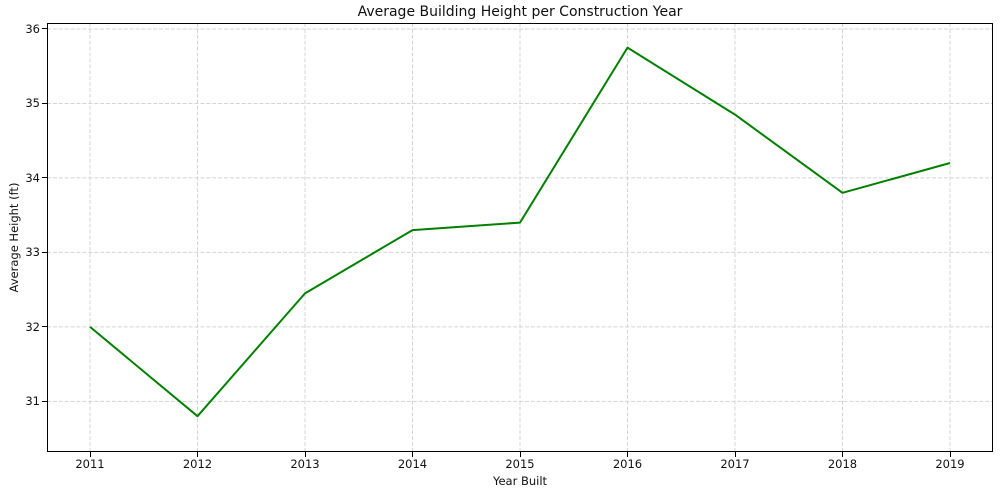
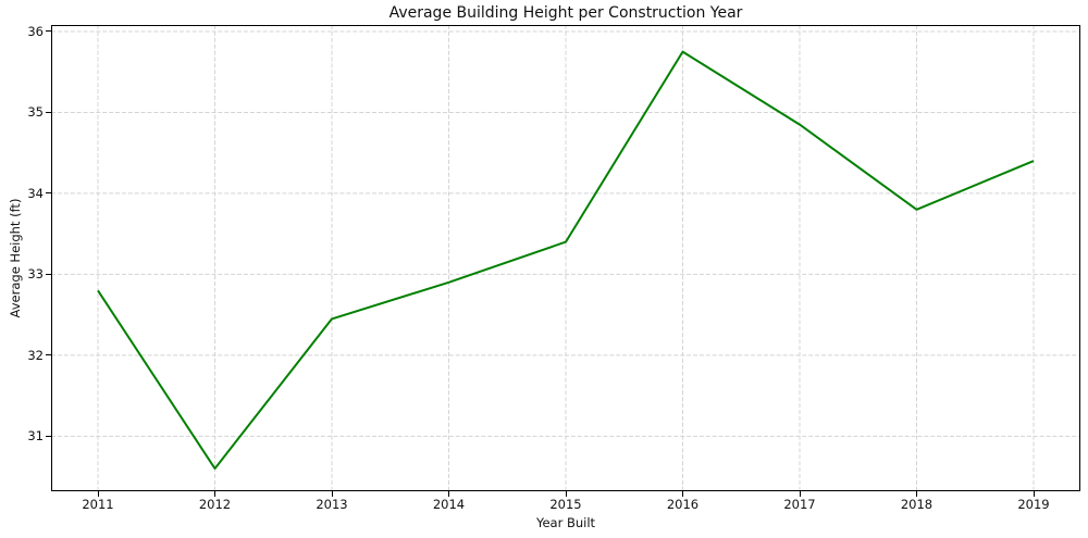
2011: 32.0 -> 32.8
2012: 30.8 -> 30.6
2014: 33.3 -> 32.9
2019: 34.2 -> 34.4
